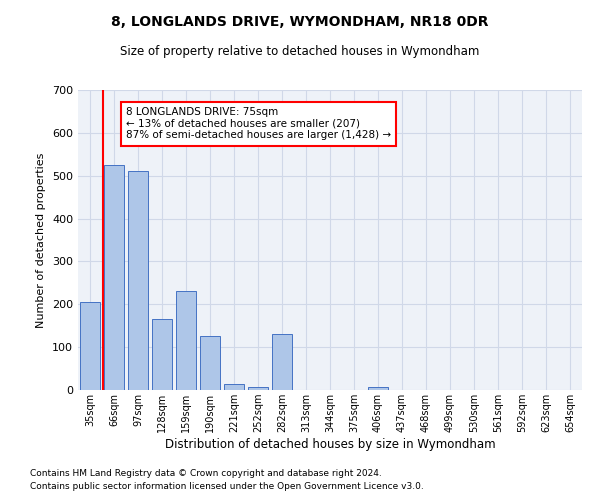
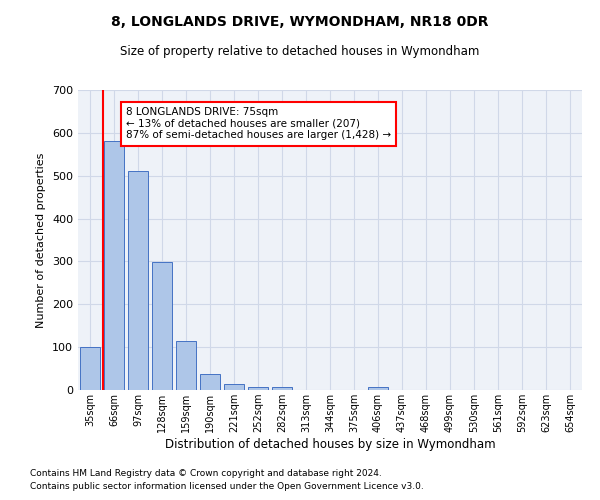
35sqm: 205 -> 100
66sqm: 525 -> 580
128sqm: 165 -> 298
159sqm: 230 -> 115
190sqm: 125 -> 38
282sqm: 130 -> 6
